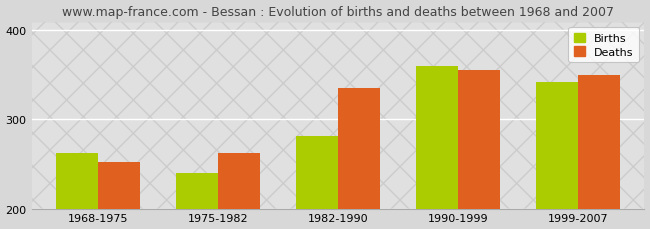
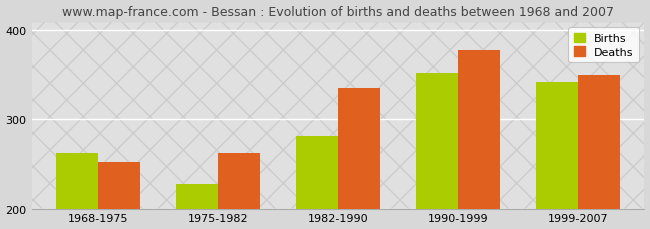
Births/1975-1982: 240 -> 228
Births/1990-1999: 360 -> 352
Deaths/1990-1999: 356 -> 378
